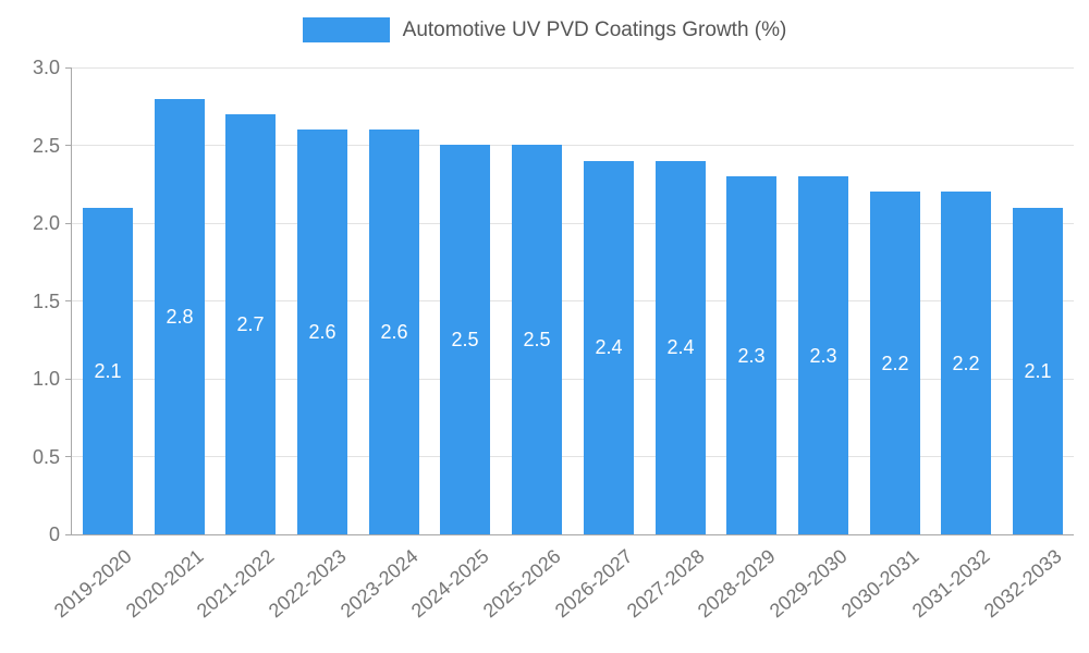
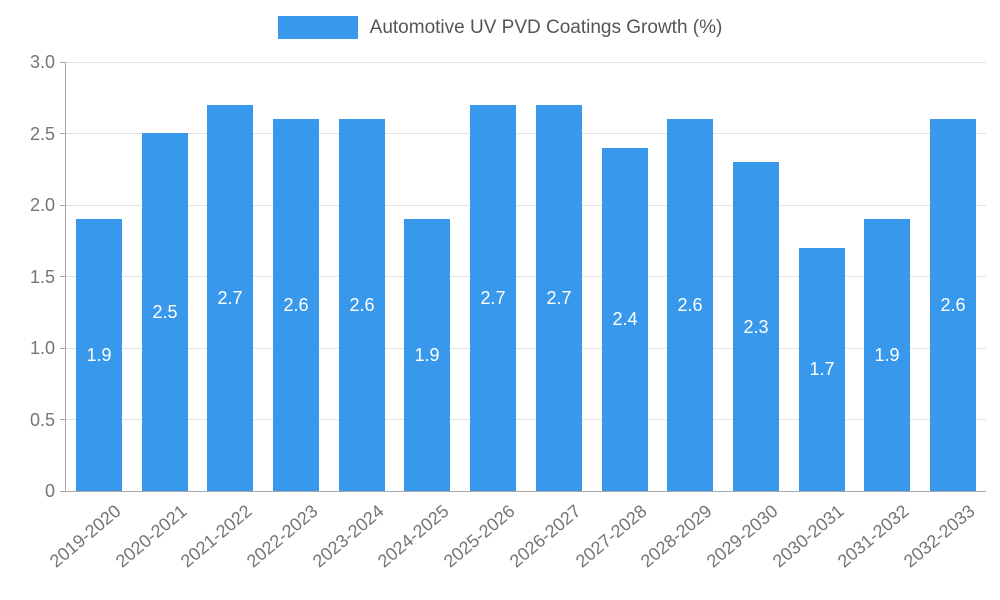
2019-2020: 2.1 -> 1.9
2020-2021: 2.8 -> 2.5
2024-2025: 2.5 -> 1.9
2025-2026: 2.5 -> 2.7
2026-2027: 2.4 -> 2.7
2028-2029: 2.3 -> 2.6
2030-2031: 2.2 -> 1.7
2031-2032: 2.2 -> 1.9
2032-2033: 2.1 -> 2.6
